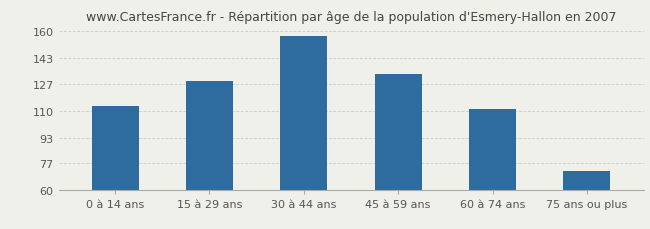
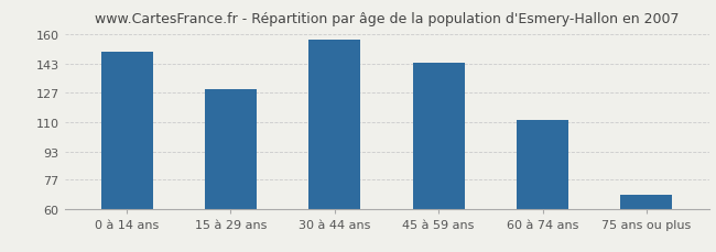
0 à 14 ans: 113 -> 150
45 à 59 ans: 133 -> 144
75 ans ou plus: 72 -> 68
